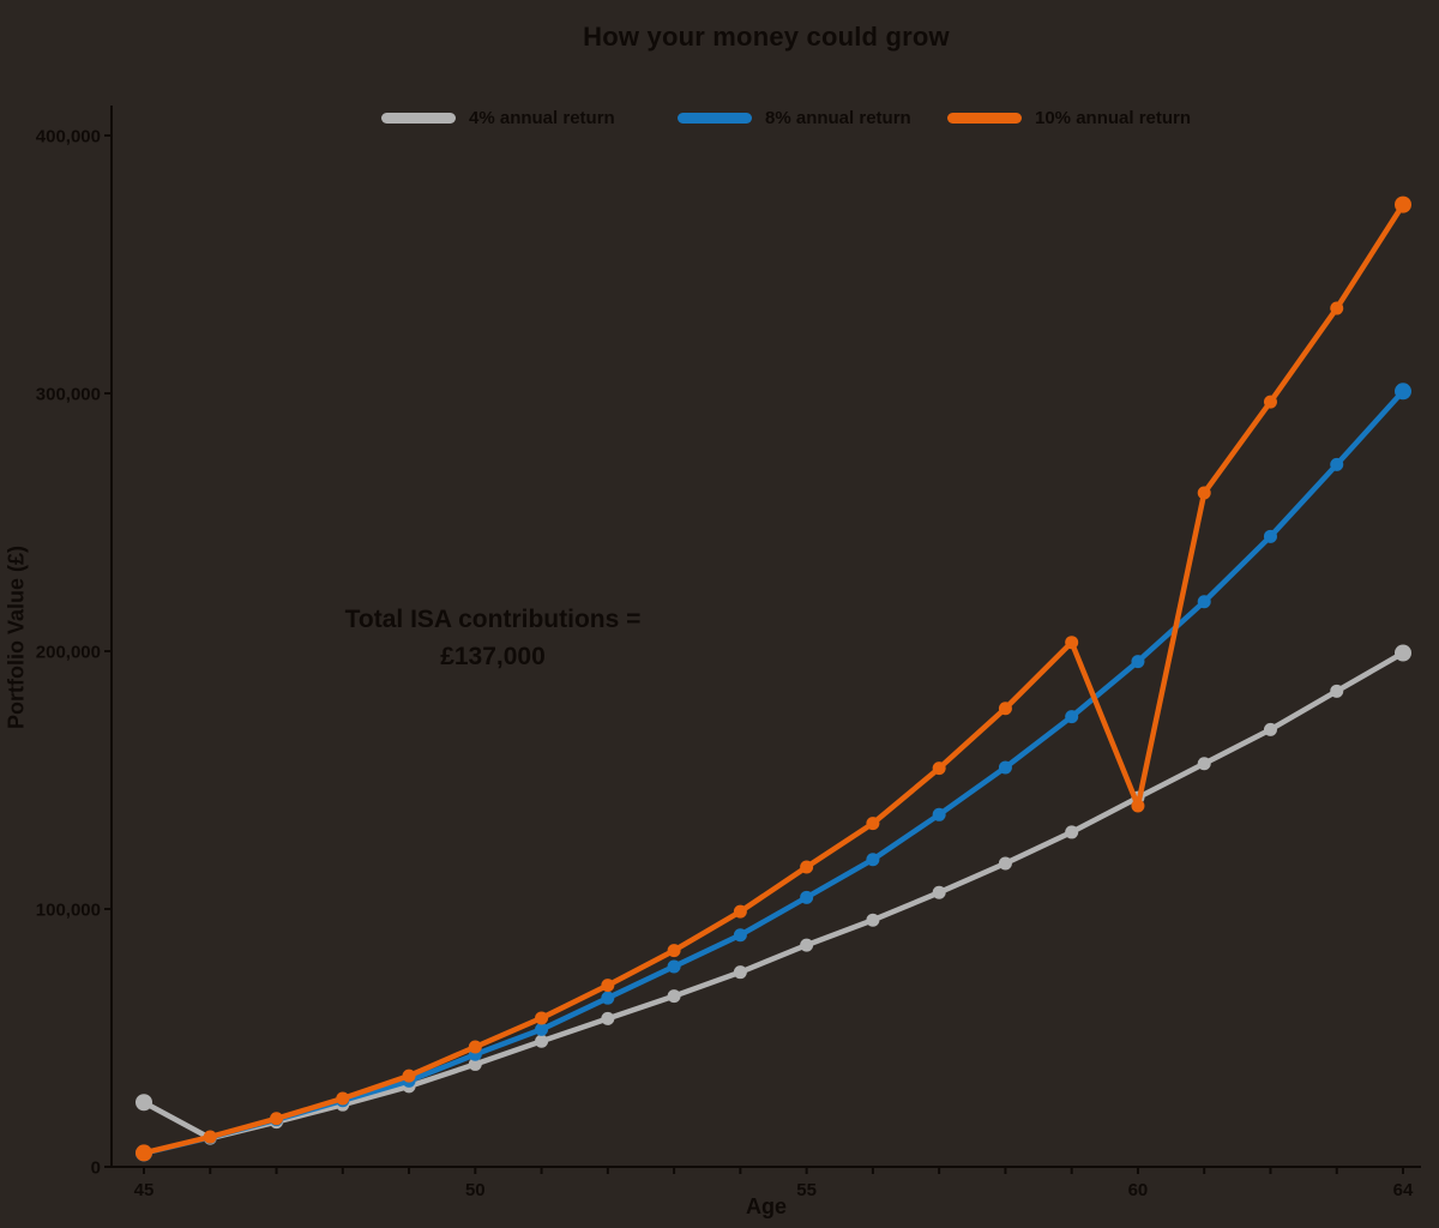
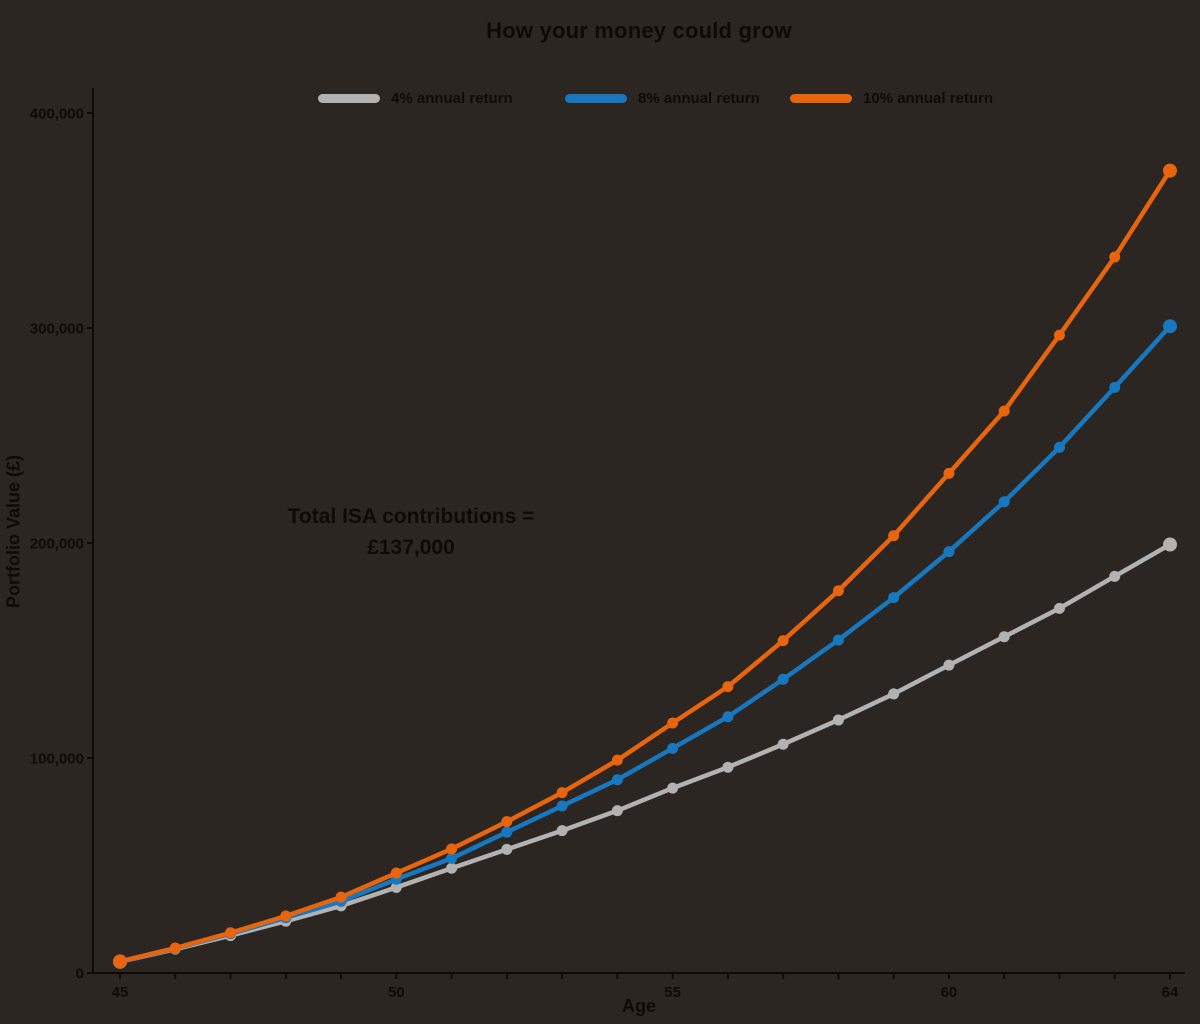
4% annual return/45: 25000 -> 5000
10% annual return/60: 140000 -> 232000
